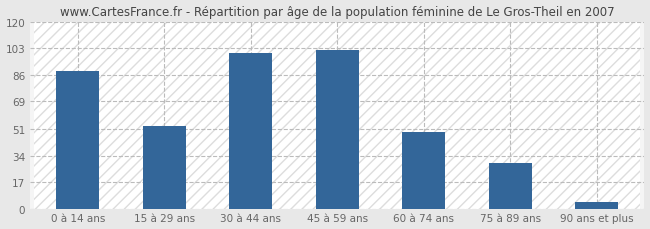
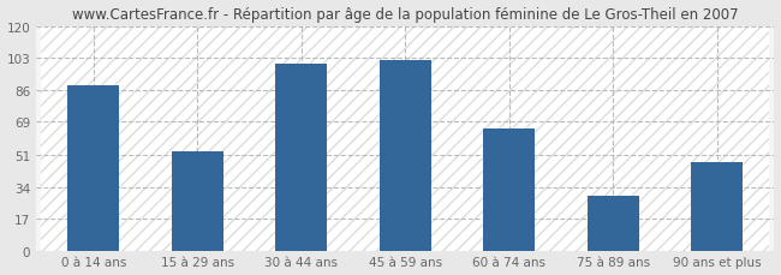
60 à 74 ans: 49 -> 65
90 ans et plus: 4 -> 47
